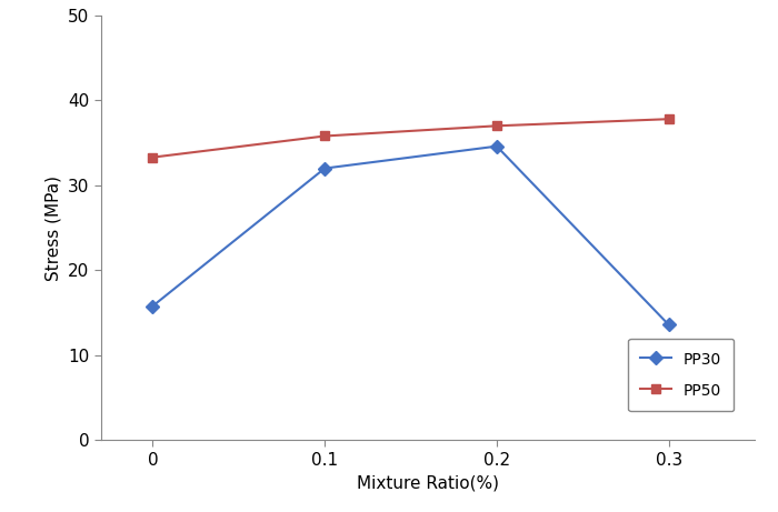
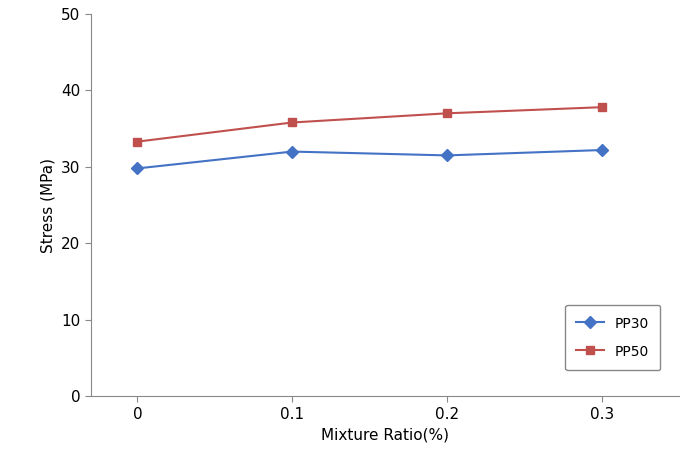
PP30/0: 15.8 -> 29.8
PP30/0.2: 34.6 -> 31.5
PP30/0.3: 13.6 -> 32.2
